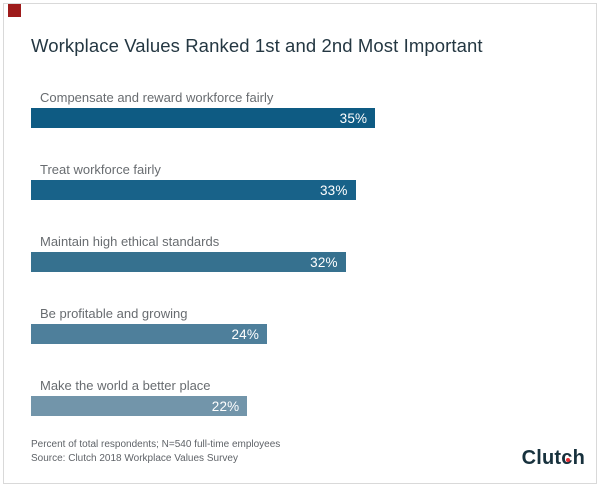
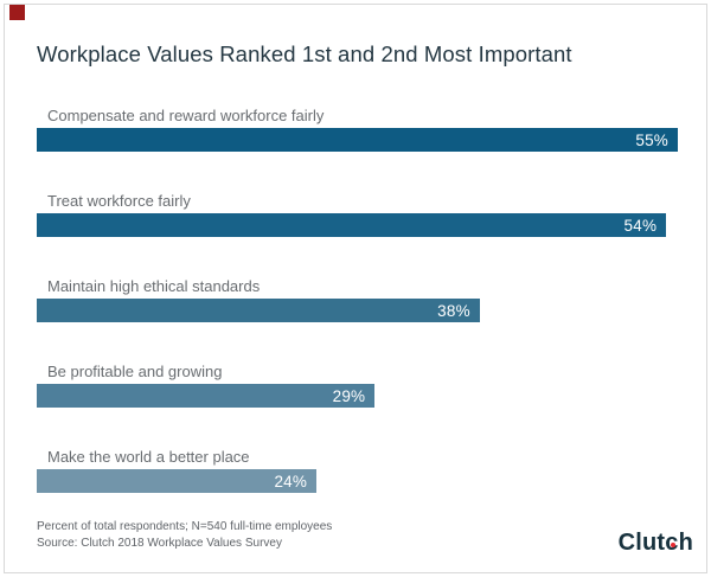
Compensate and reward workforce fairly: 35% -> 55%
Treat workforce fairly: 33% -> 54%
Maintain high ethical standards: 32% -> 38%
Be profitable and growing: 24% -> 29%
Make the world a better place: 22% -> 24%
